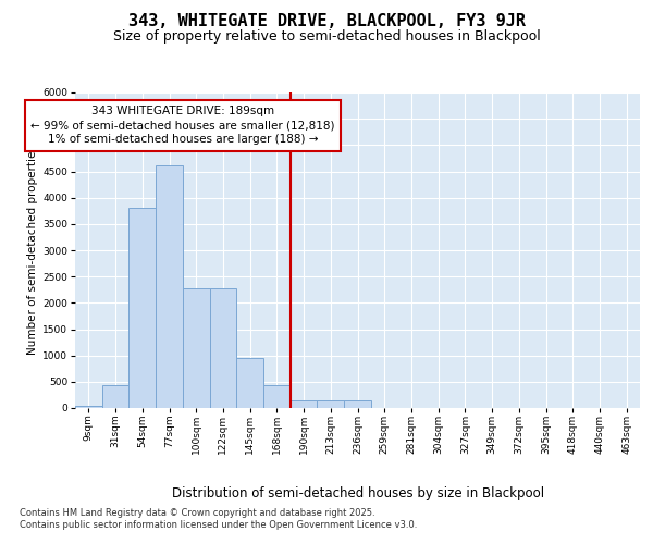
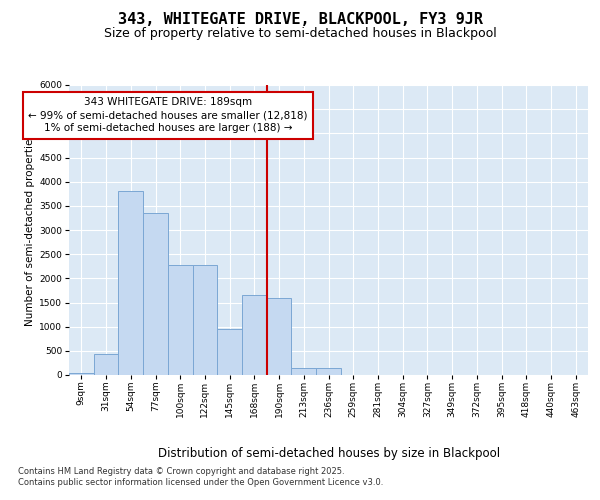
77sqm: 4620 -> 3350
168sqm: 430 -> 1650
190sqm: 150 -> 1600
